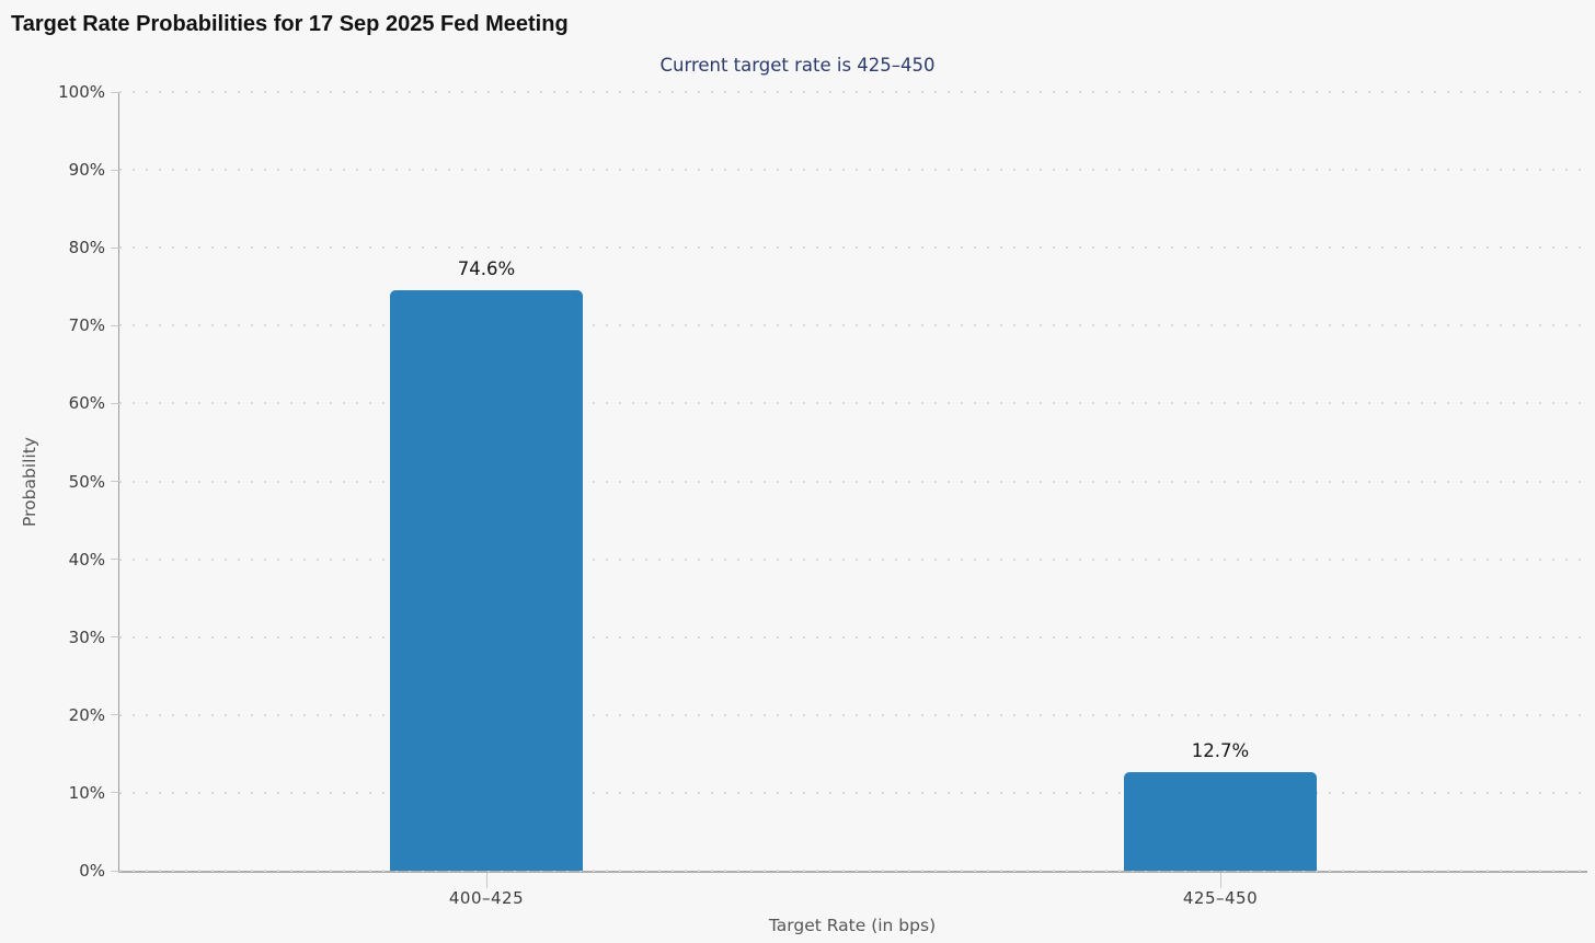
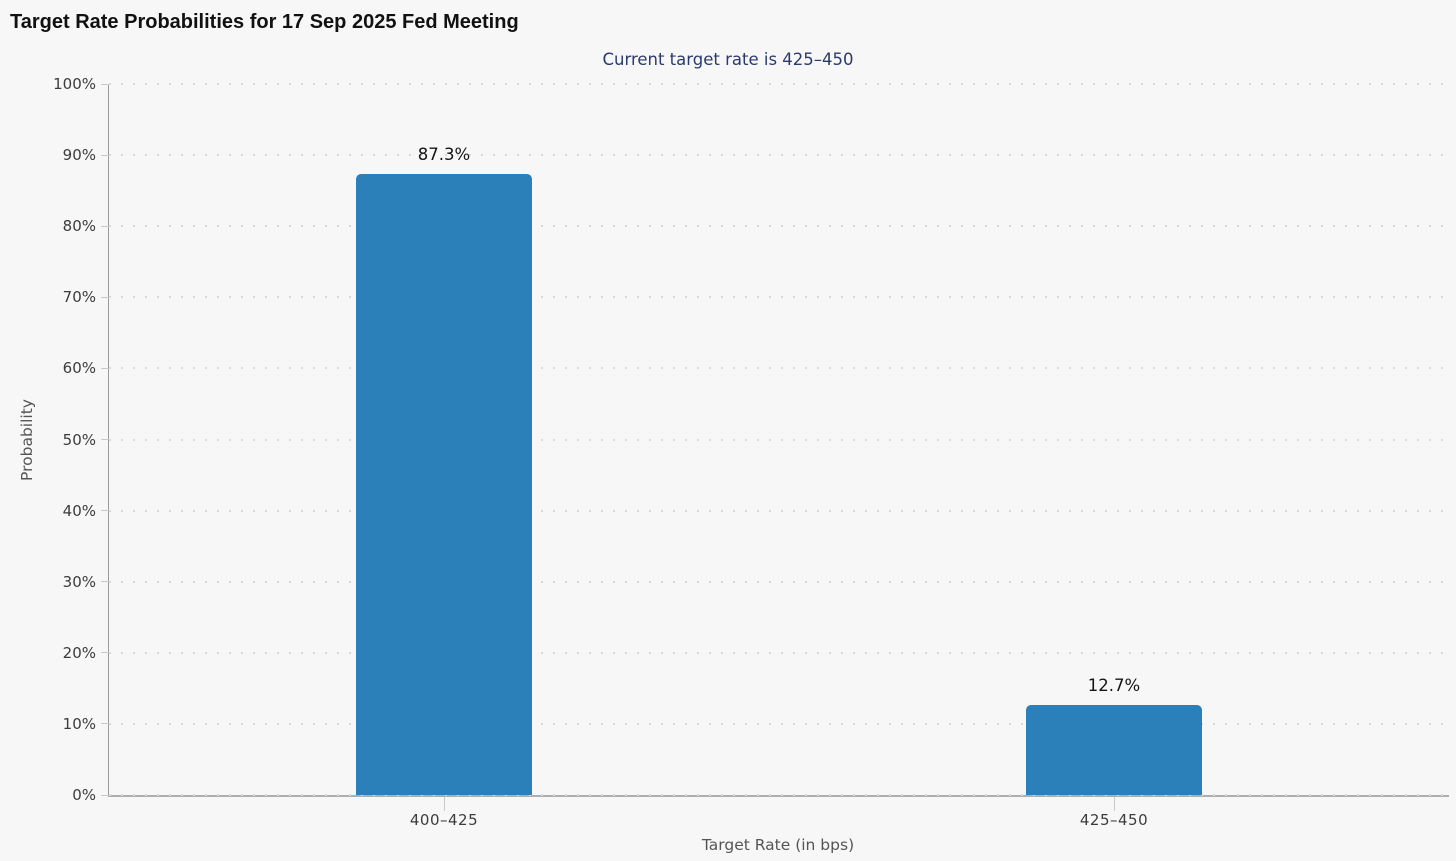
400–425: 74.6% -> 87.3%
